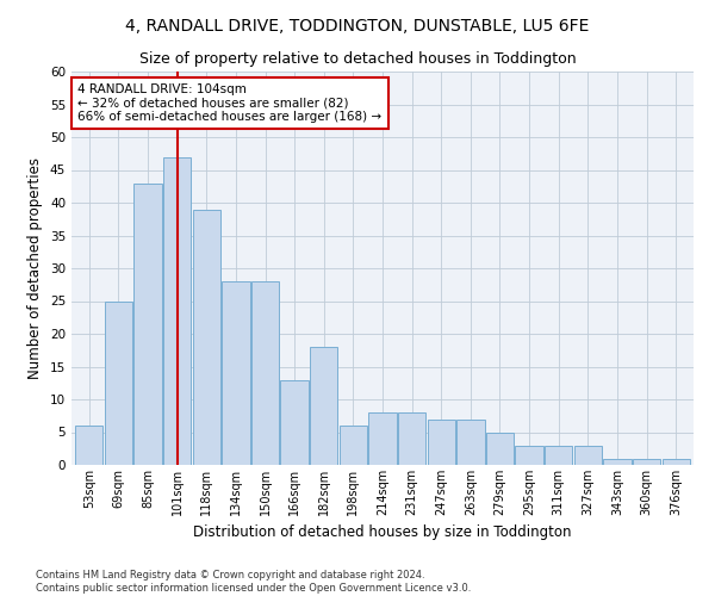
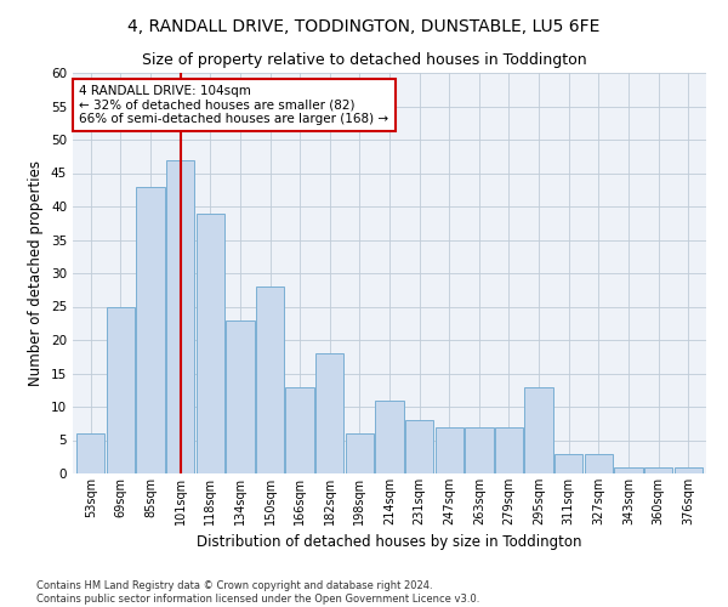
134sqm: 28 -> 23
214sqm: 8 -> 11
279sqm: 5 -> 7
295sqm: 3 -> 13
